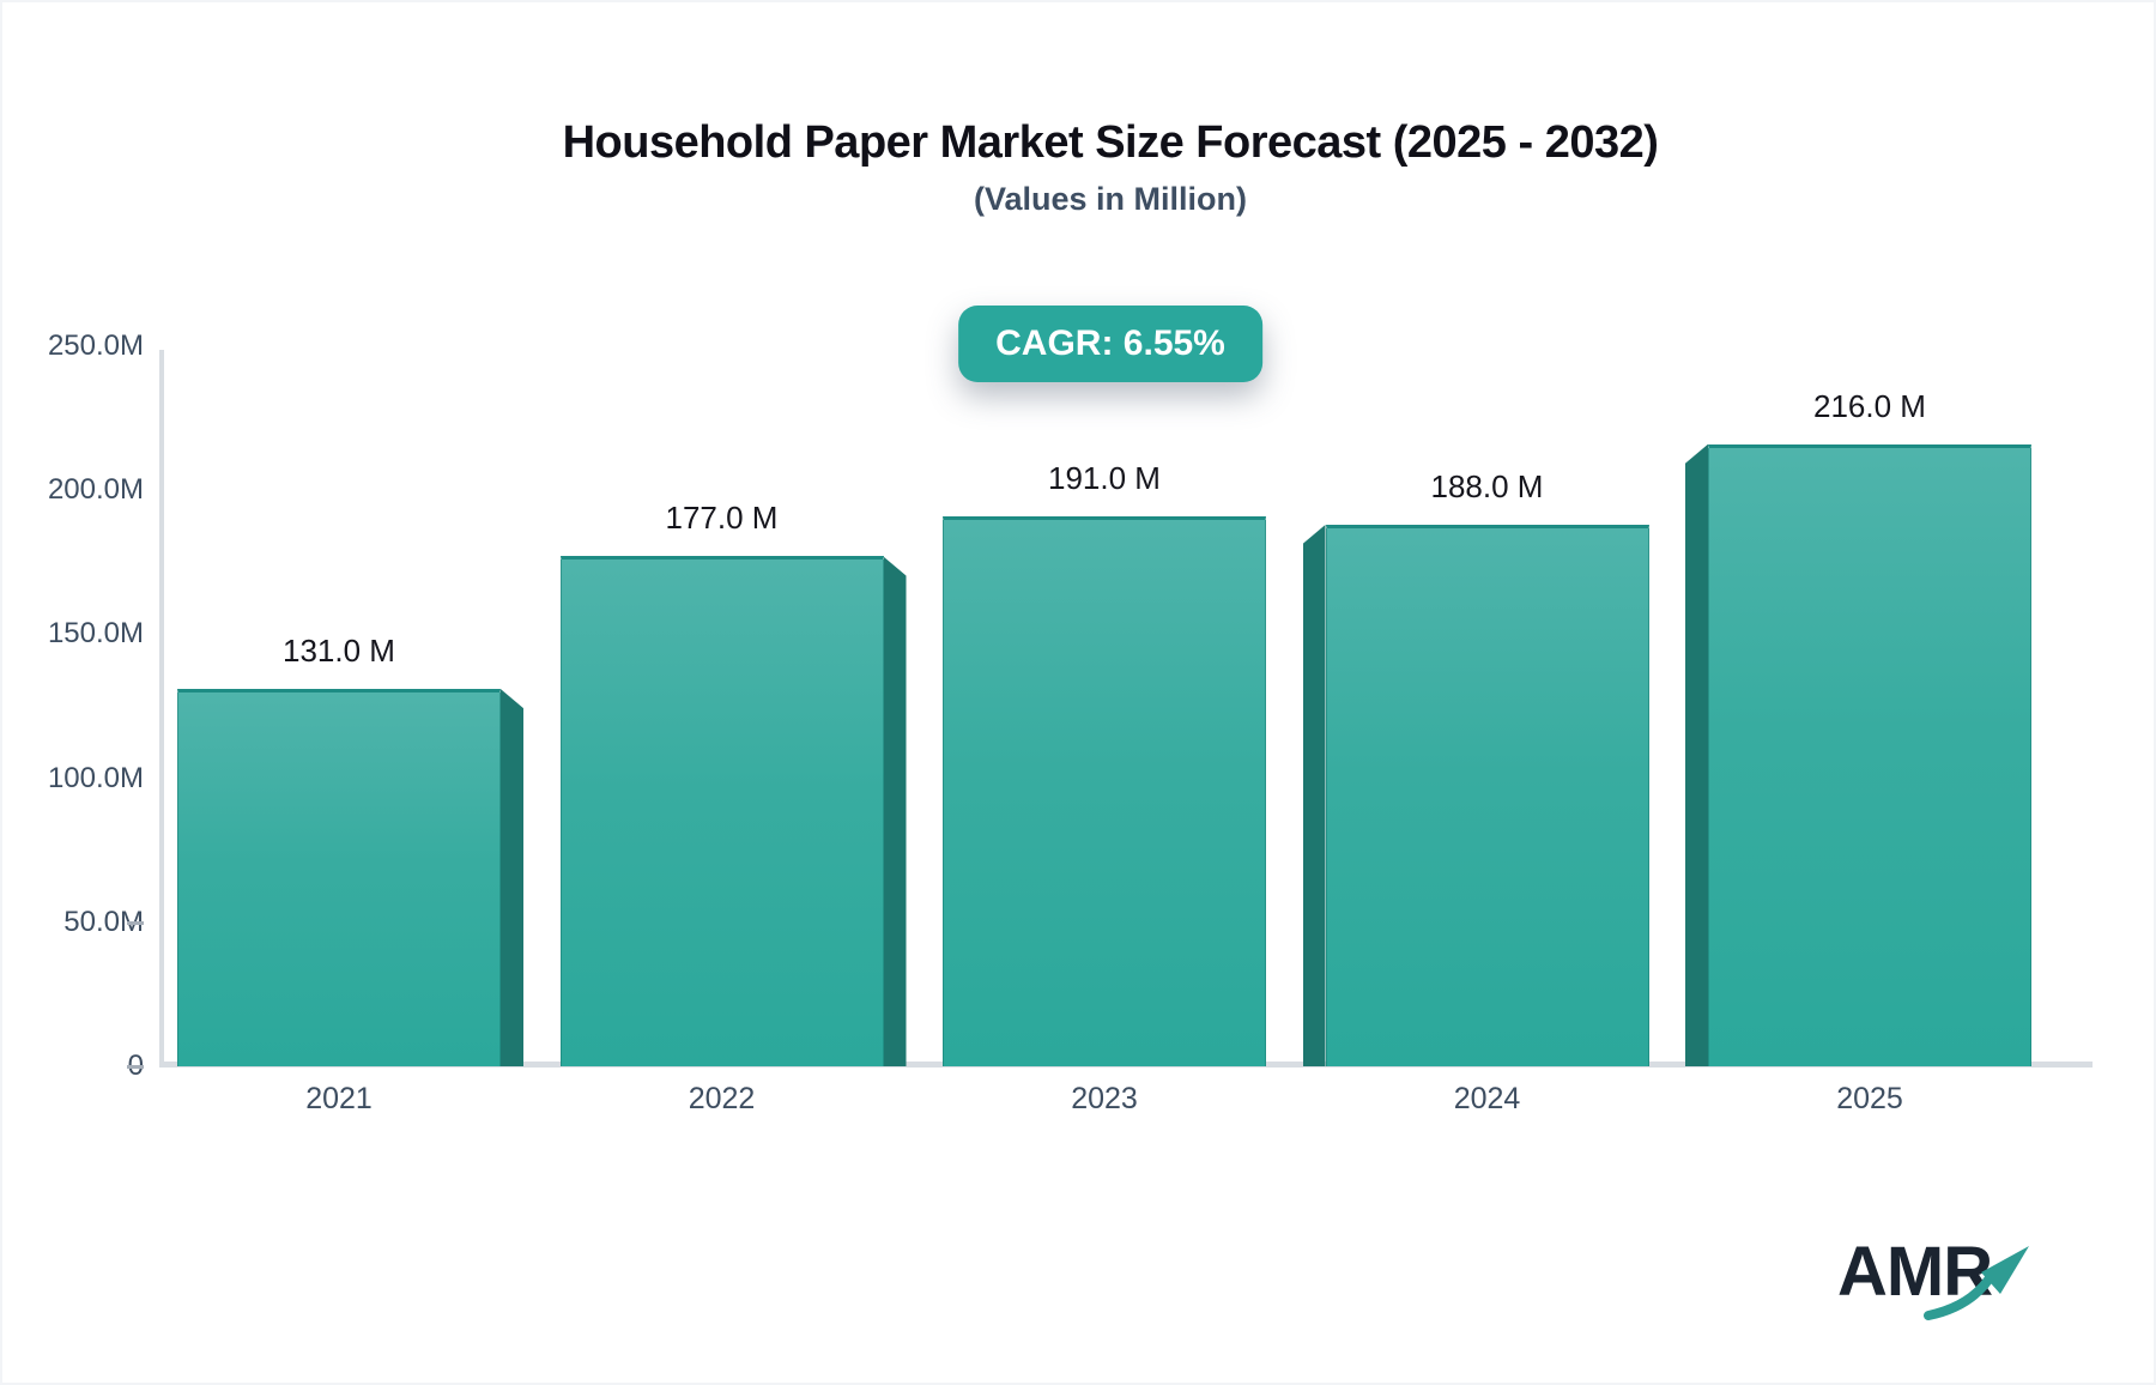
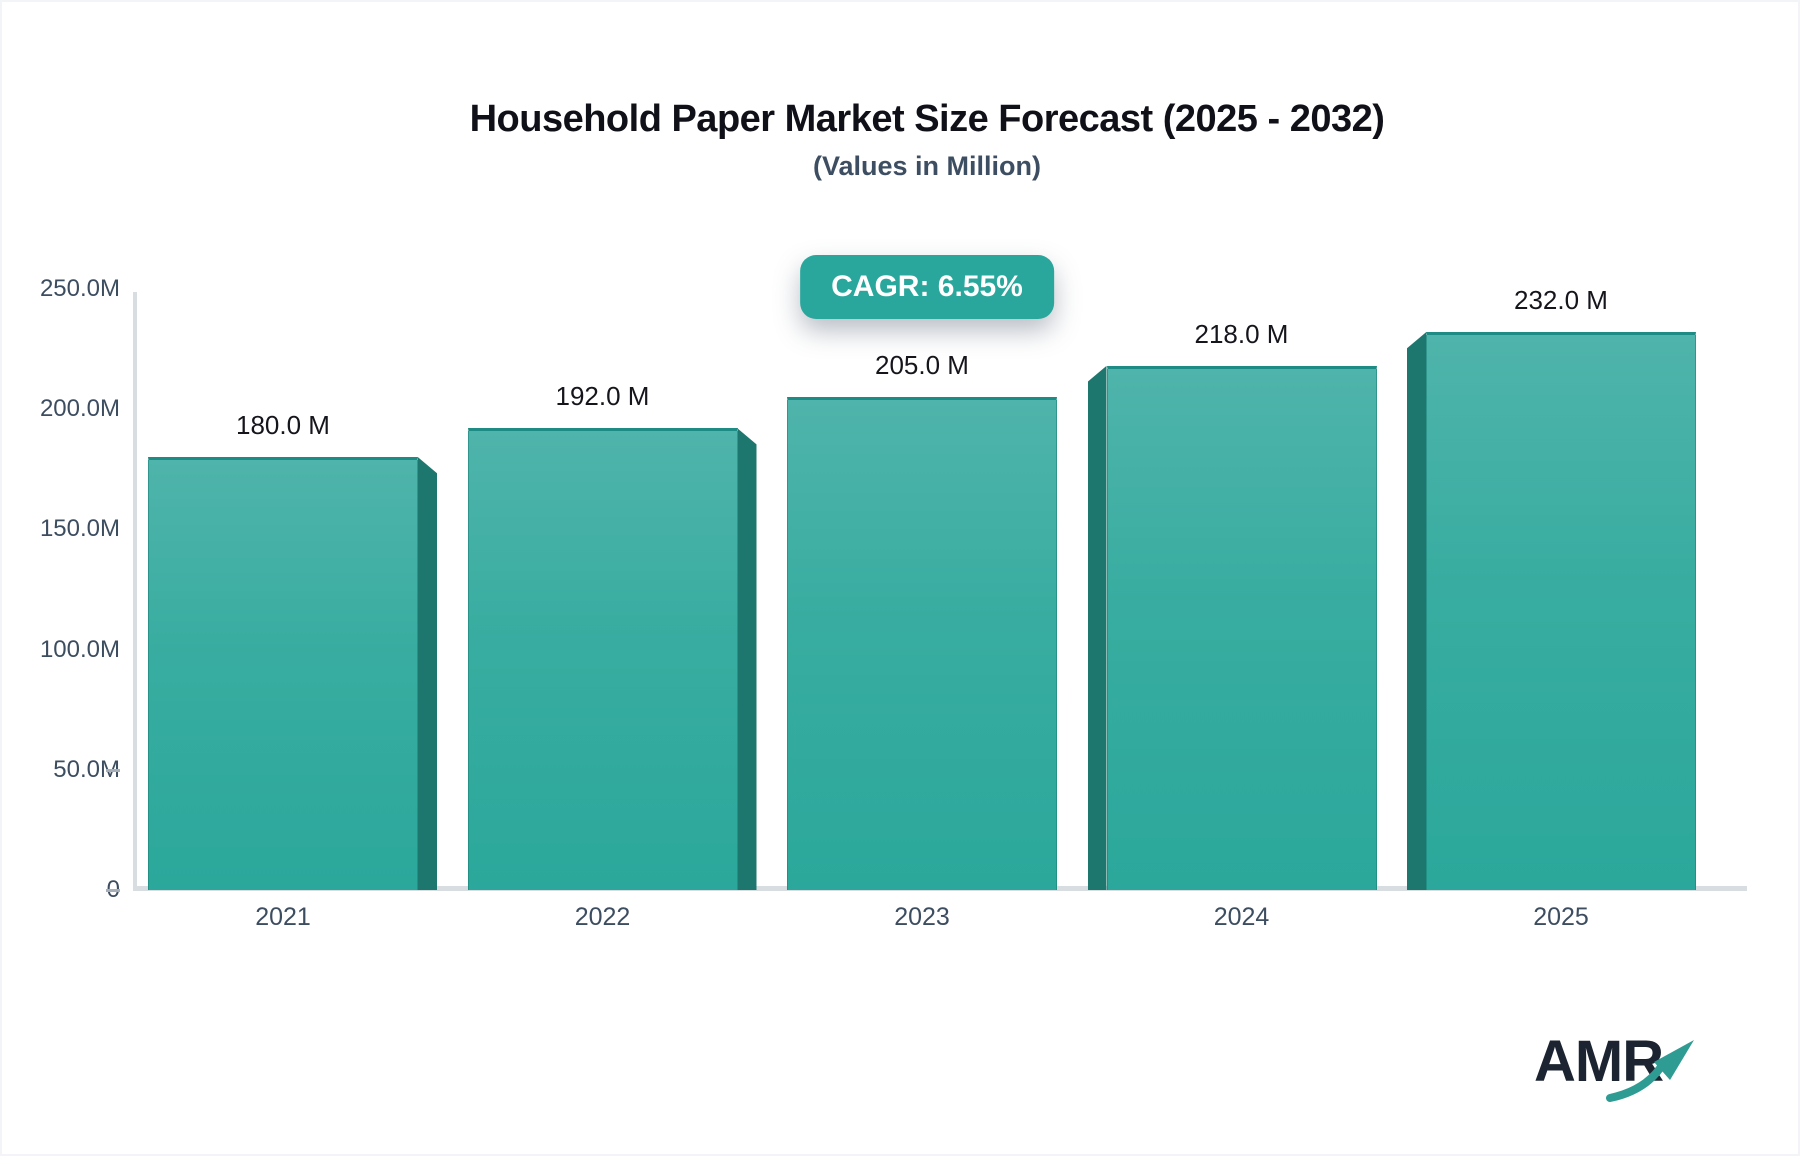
2021: 131.0 -> 180.0
2022: 177.0 -> 192.0
2023: 191.0 -> 205.0
2024: 188.0 -> 218.0
2025: 216.0 -> 232.0
